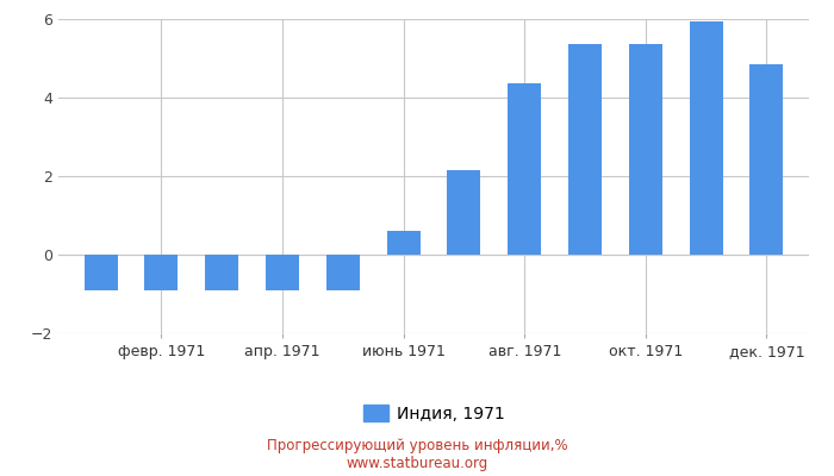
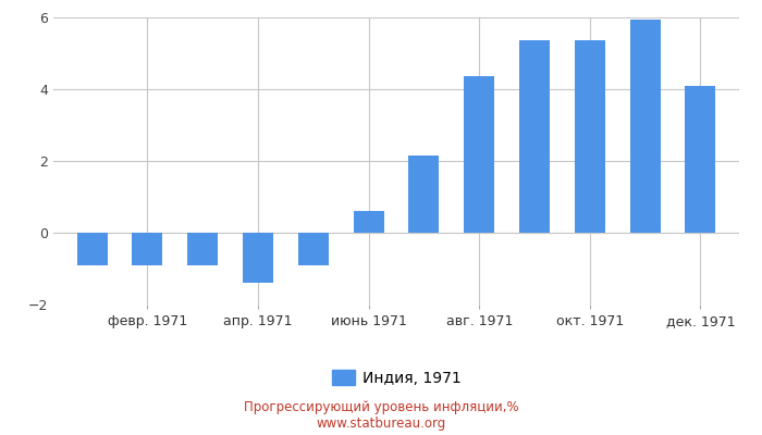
апр. 1971: -0.90 -> -1.40
дек. 1971: 4.85 -> 4.10
